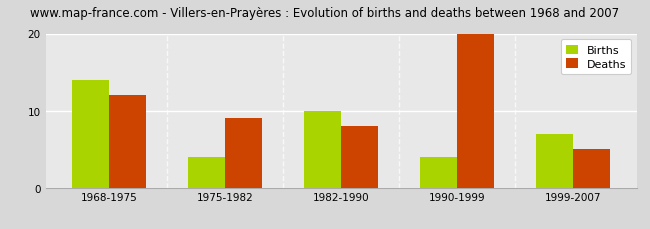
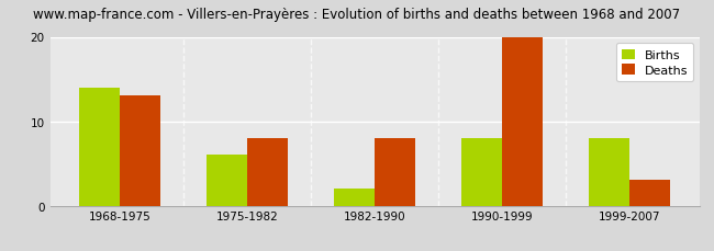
Deaths/1968-1975: 12 -> 13
Births/1975-1982: 4 -> 6
Deaths/1975-1982: 9 -> 8
Births/1982-1990: 10 -> 2
Births/1990-1999: 4 -> 8
Births/1999-2007: 7 -> 8
Deaths/1999-2007: 5 -> 3
